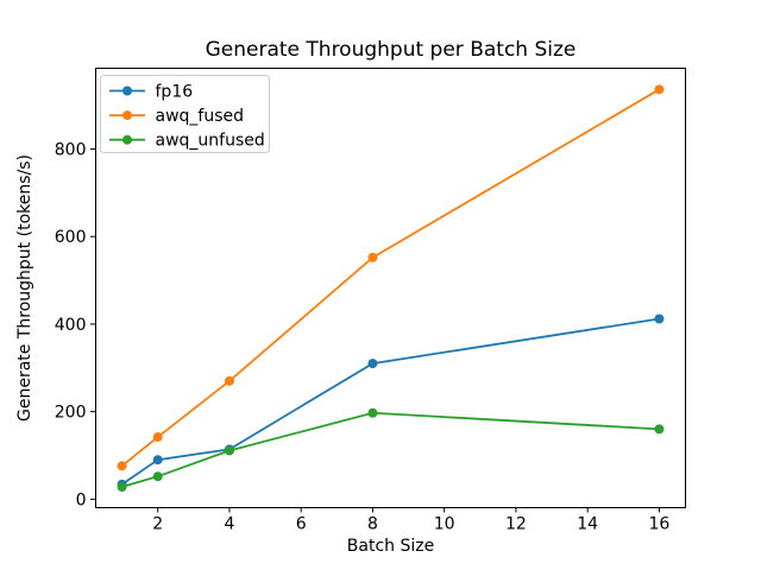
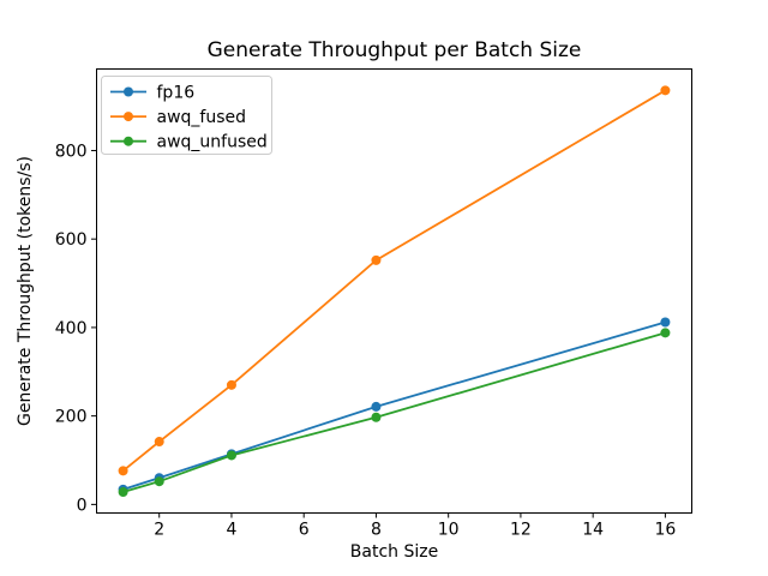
fp16/2: 90 -> 60
fp16/8: 310 -> 220
awq_unfused/16: 160 -> 390
